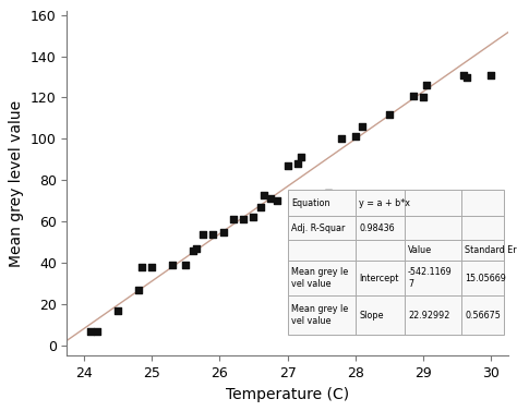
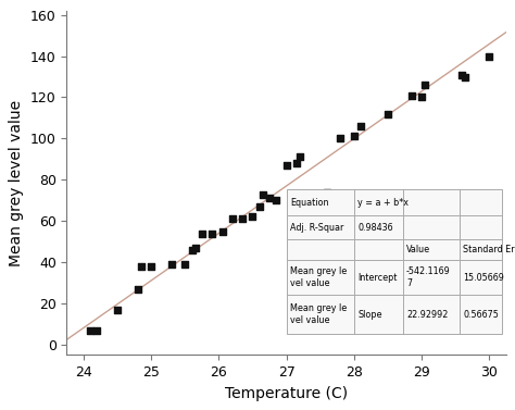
30: 131 -> 140
